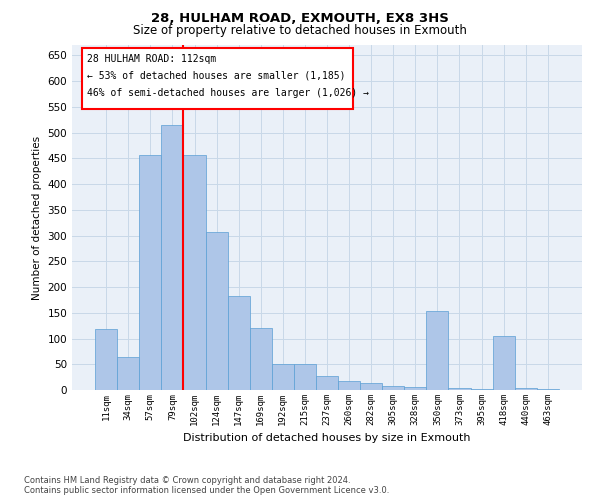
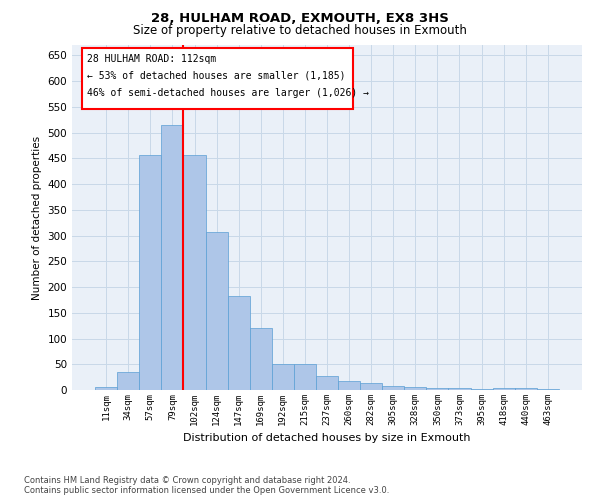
11sqm: 118 -> 5
34sqm: 64 -> 35
350sqm: 154 -> 4
418sqm: 104 -> 4
